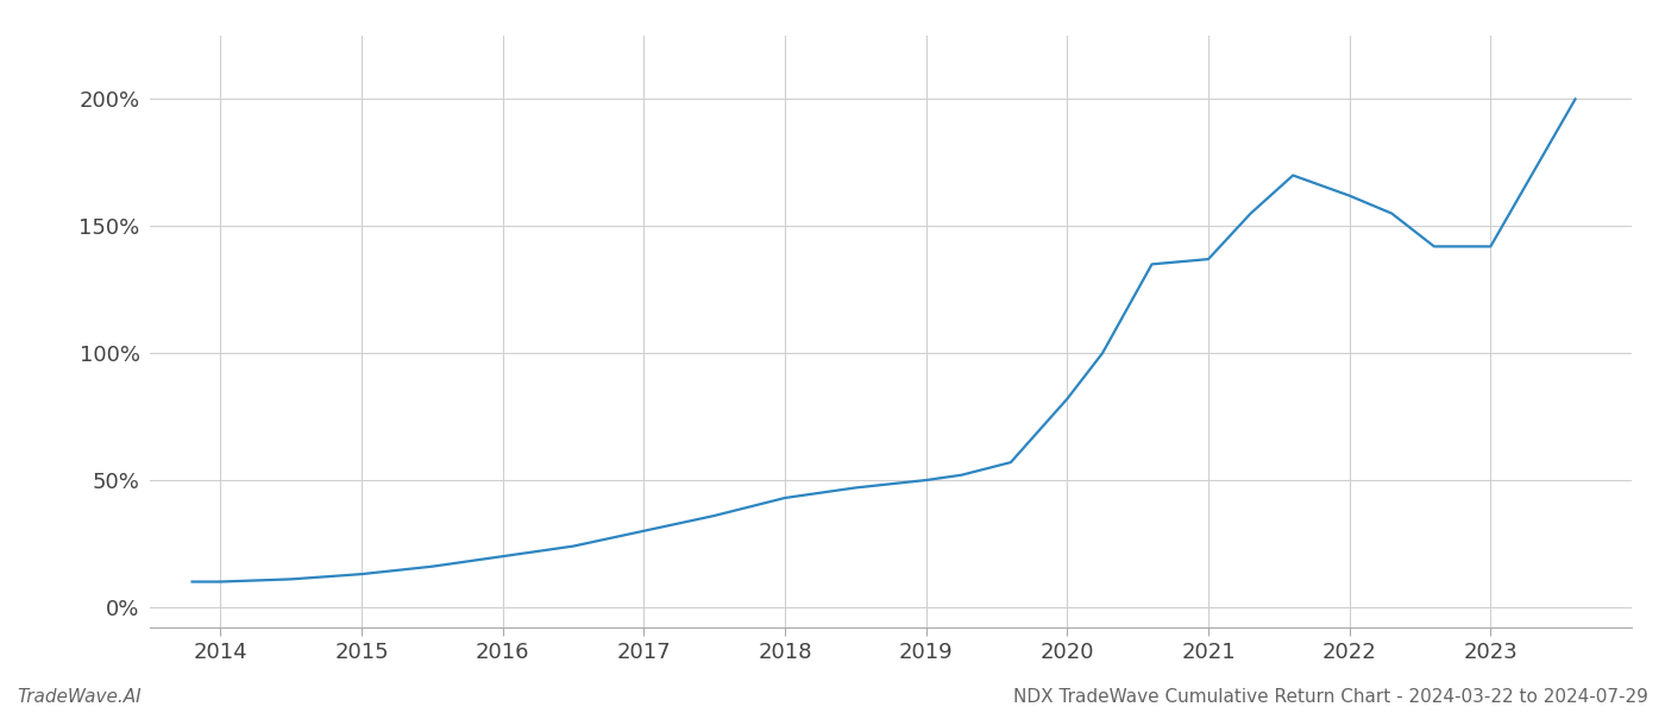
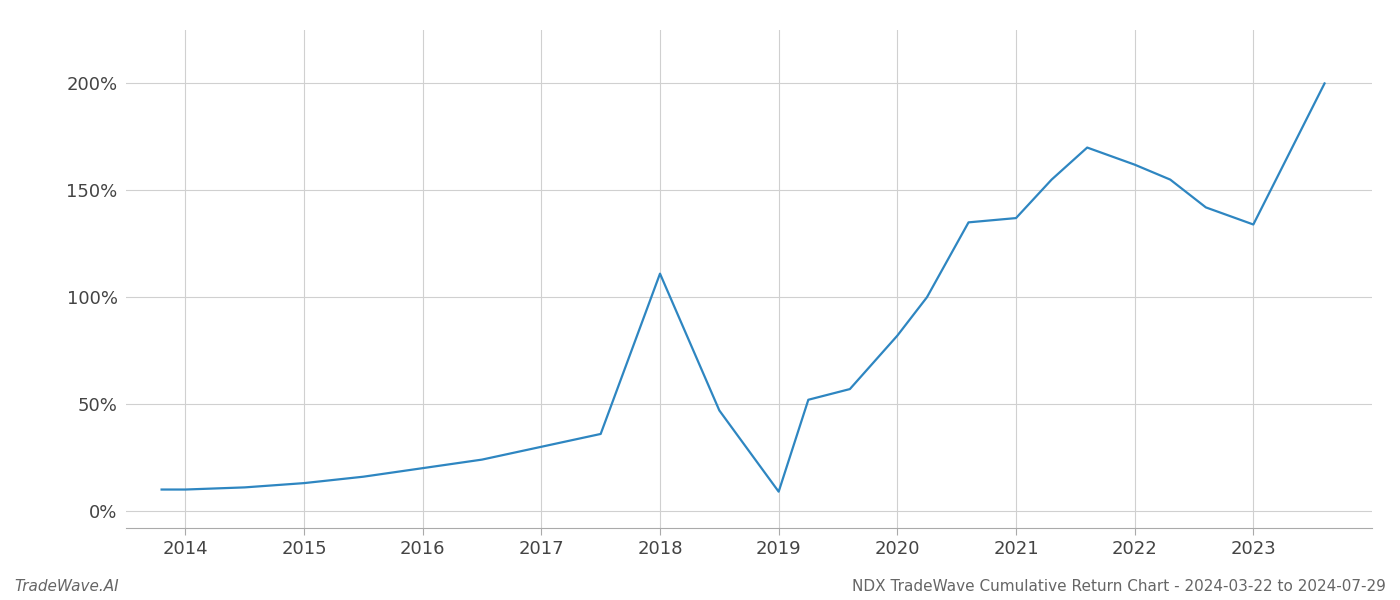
2018: 43% -> 111%
2019: 50% -> 9%
2023: 142% -> 134%
